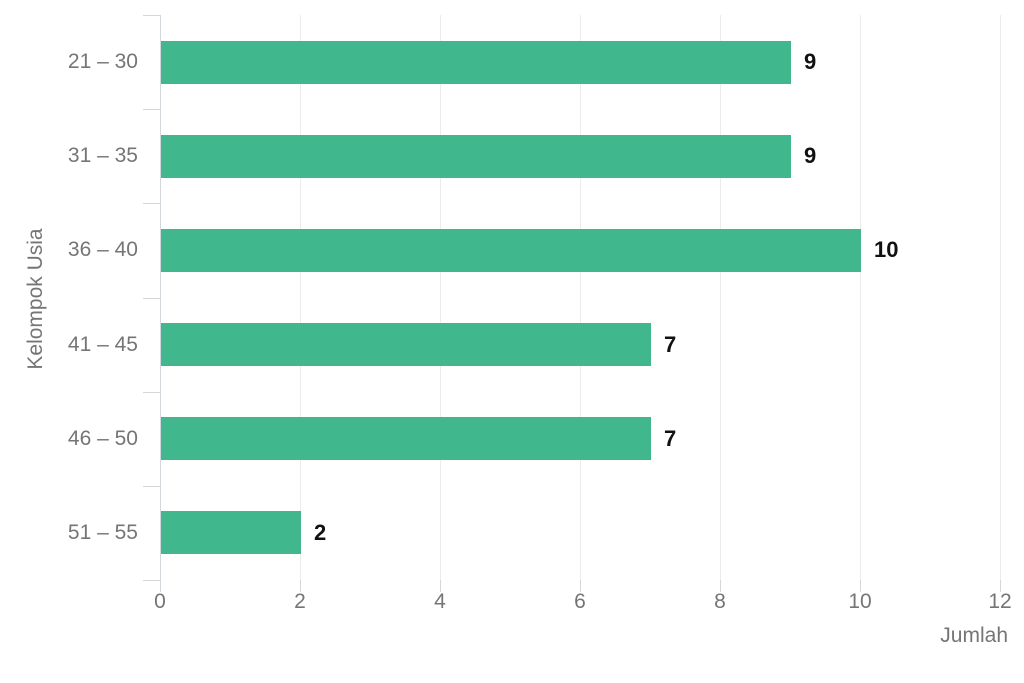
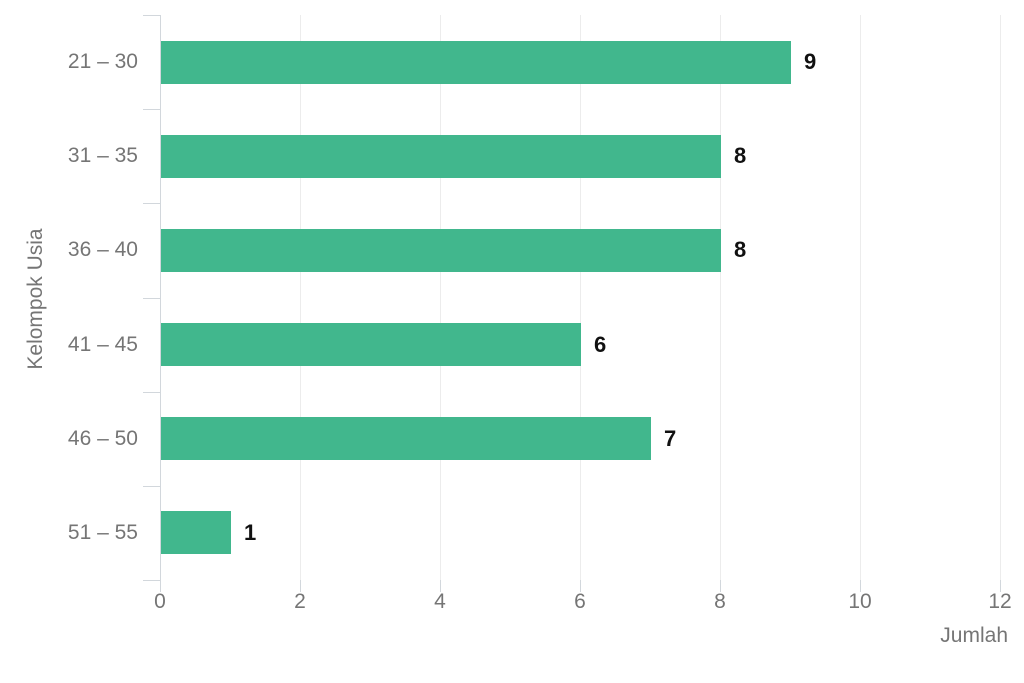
31 – 35: 9 -> 8
36 – 40: 10 -> 8
41 – 45: 7 -> 6
51 – 55: 2 -> 1
